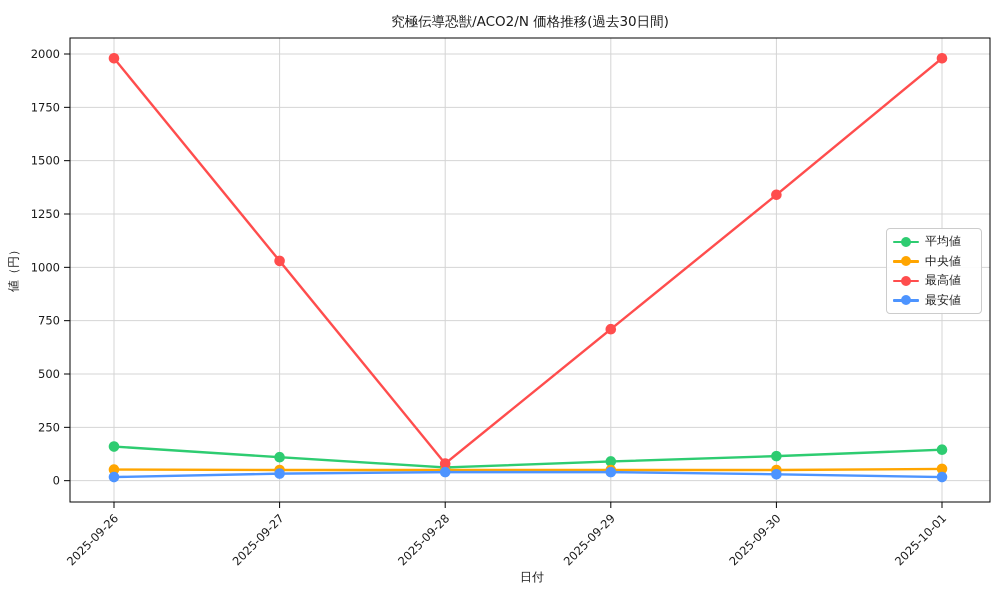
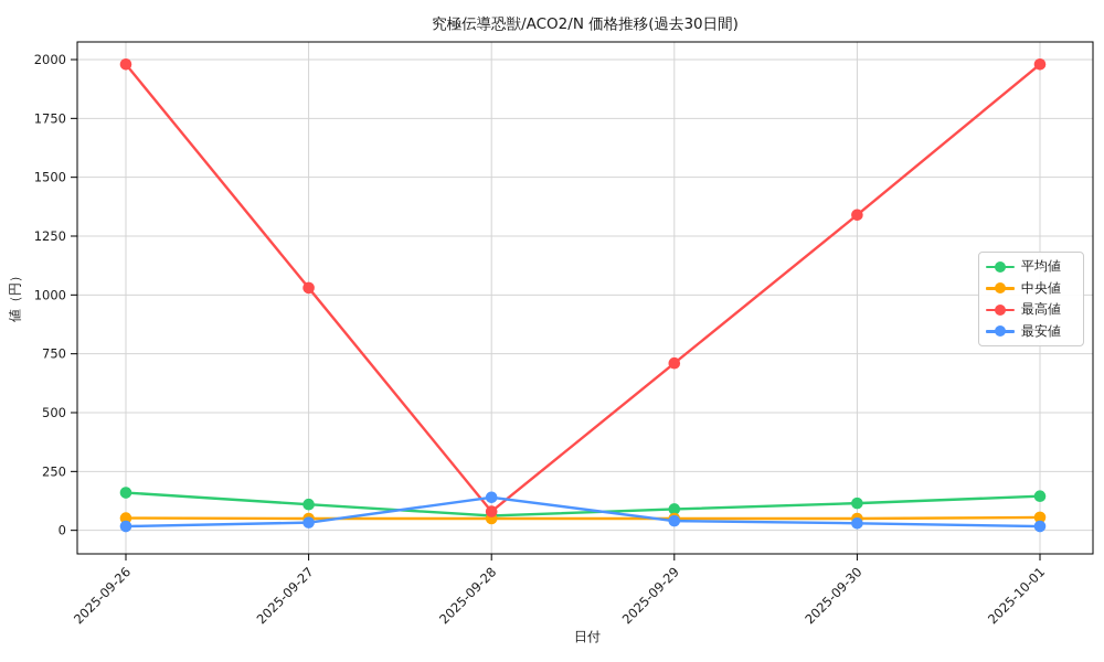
最安値/2025-09-28: 40 -> 140
